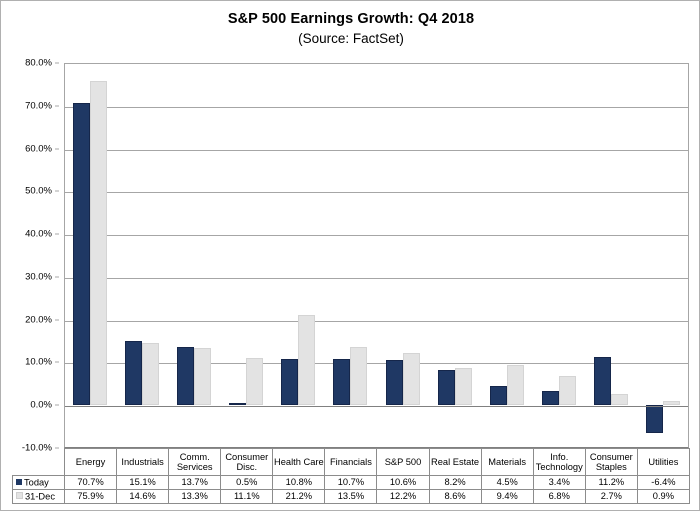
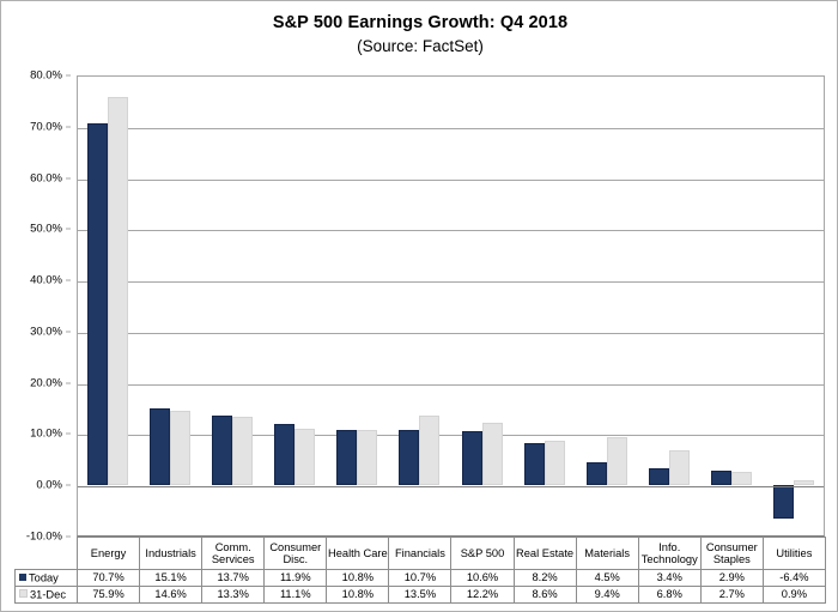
Today/Consumer Disc.: 0.5% -> 11.9%
31-Dec/Health Care: 21.2% -> 10.8%
Today/Consumer Staples: 11.2% -> 2.9%
